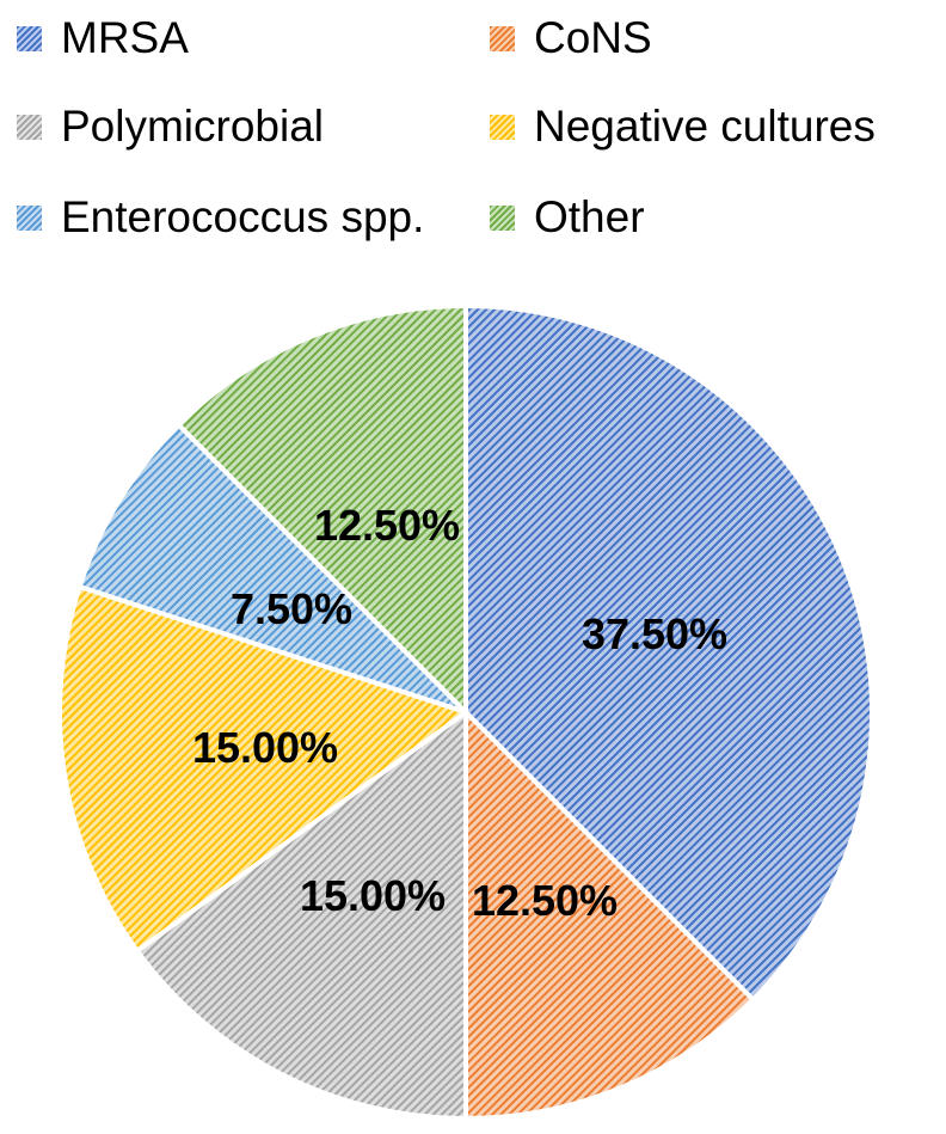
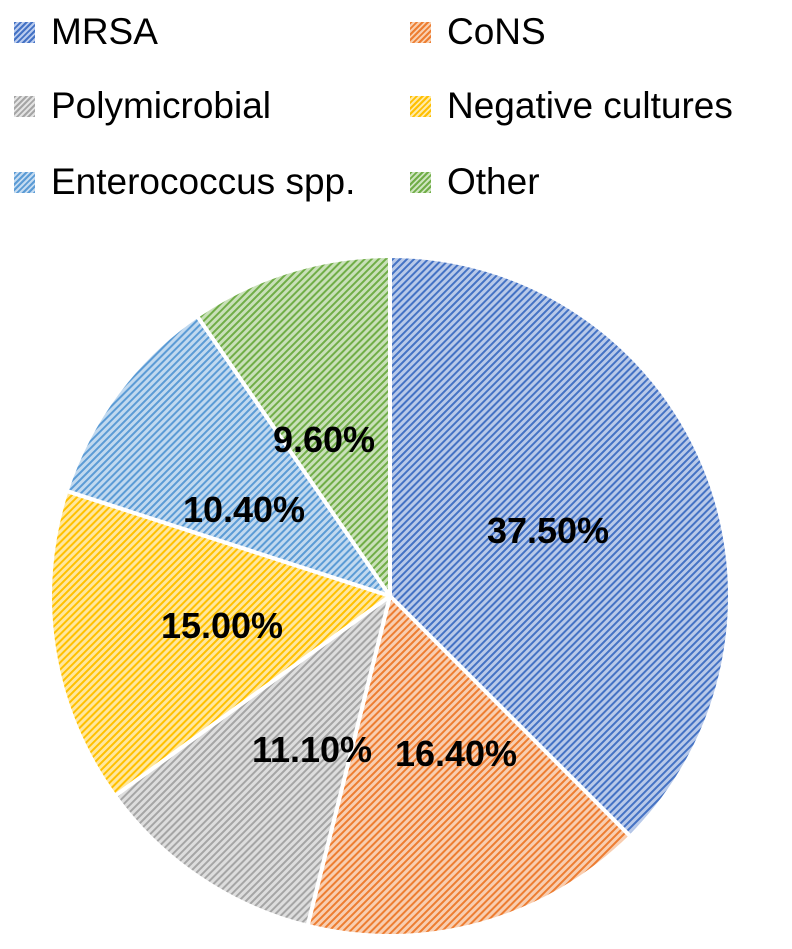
CoNS: 12.50% -> 16.40%
Polymicrobial: 15.00% -> 11.10%
Enterococcus spp.: 7.50% -> 10.40%
Other: 12.50% -> 9.60%
